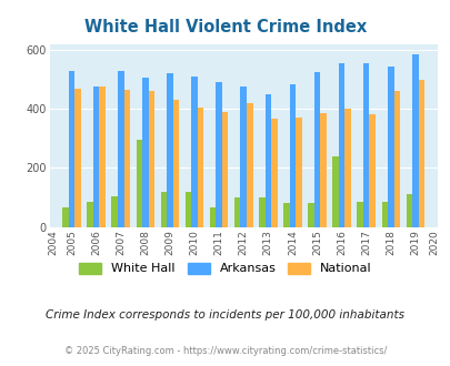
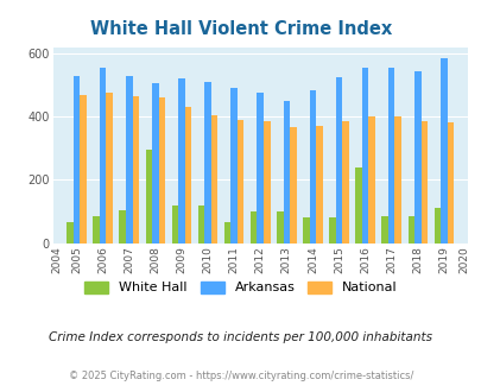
Arkansas/2006: 475 -> 555
National/2012: 420 -> 385
National/2017: 380 -> 400
National/2018: 460 -> 385
National/2019: 500 -> 380
